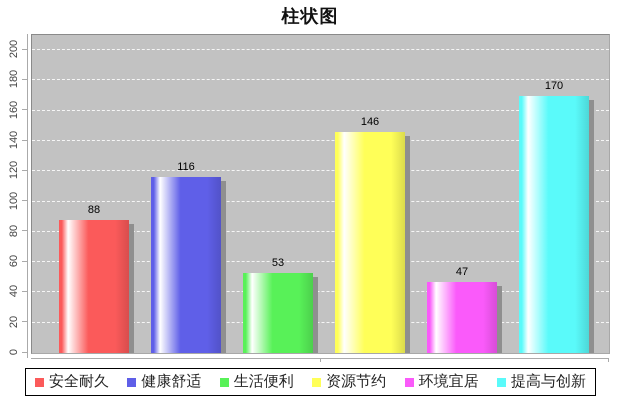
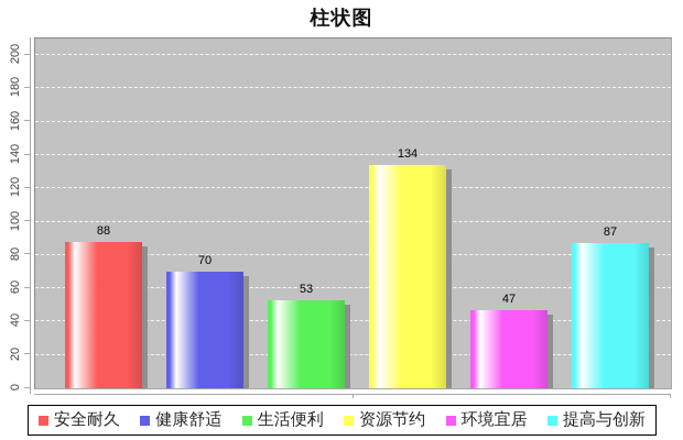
健康舒适: 116 -> 70
资源节约: 146 -> 134
提高与创新: 170 -> 87
